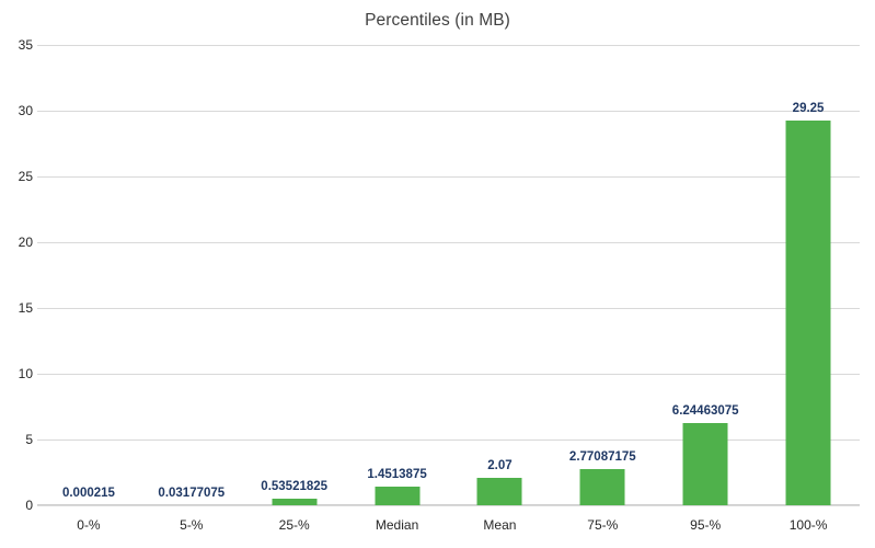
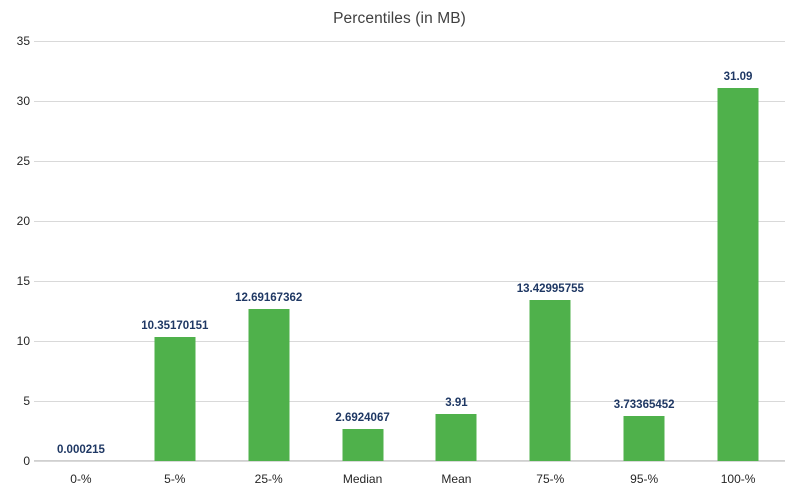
5-%: 0.03177075 -> 10.35170151
25-%: 0.53521825 -> 12.69167362
Median: 1.4513875 -> 2.6924067
Mean: 2.07 -> 3.91
75-%: 2.77087175 -> 13.42995755
95-%: 6.24463075 -> 3.73365452
100-%: 29.25 -> 31.09
